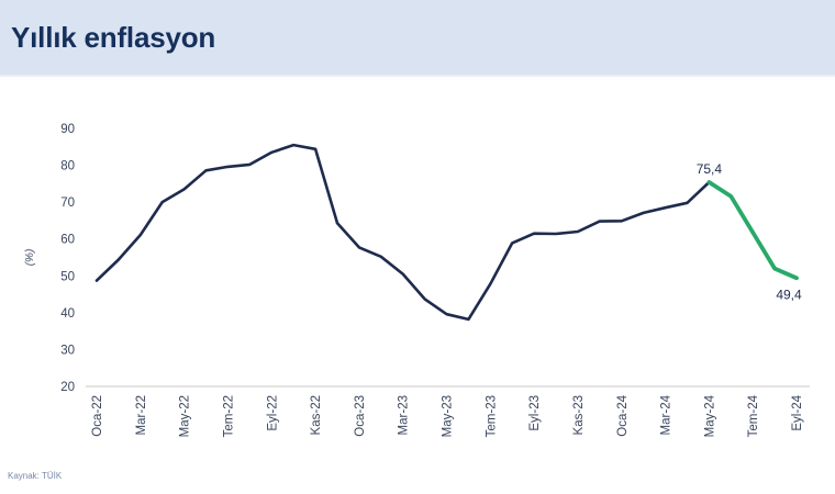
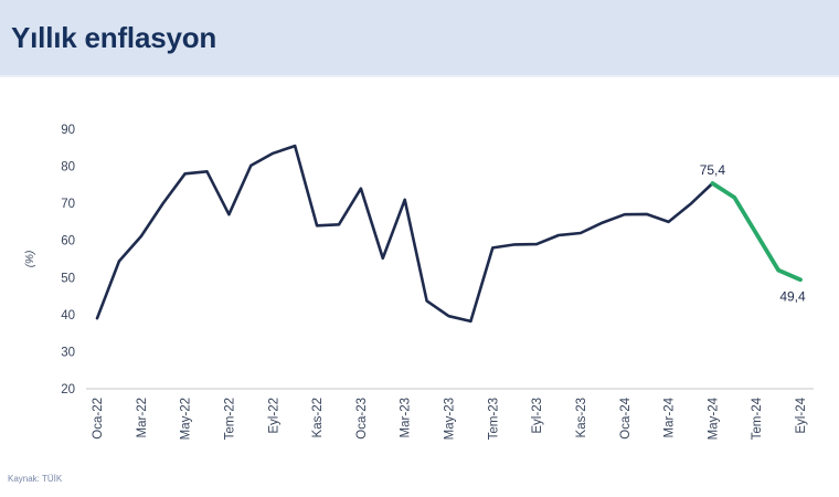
Oca-22: 49 -> 39
May-22: 74 -> 78
Tem-22: 80 -> 67
Kas-22: 84 -> 64
Oca-23: 58 -> 74
Mar-23: 50 -> 71
Tem-23: 48 -> 58
Eyl-23: 62 -> 59
Oca-24: 65 -> 67
Mar-24: 68 -> 65
